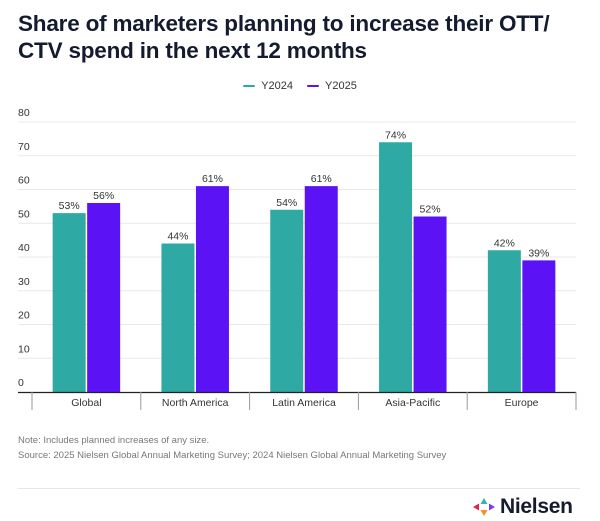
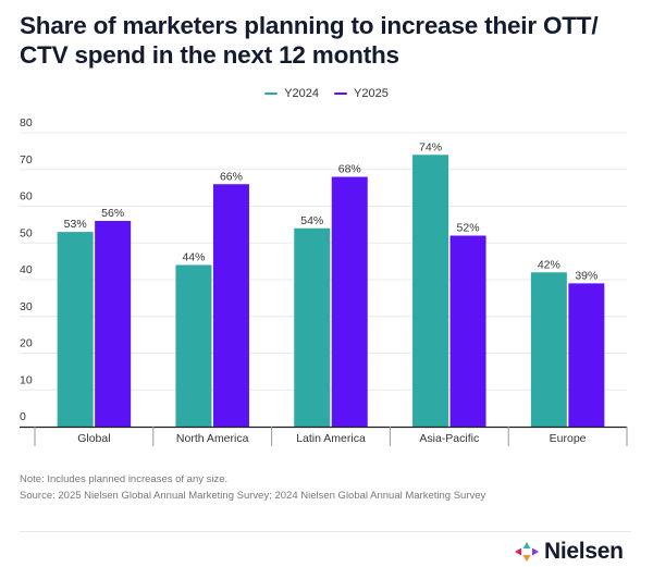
Y2025/North America: 61% -> 66%
Y2025/Latin America: 61% -> 68%
